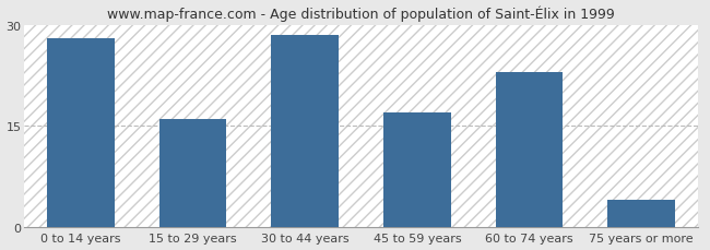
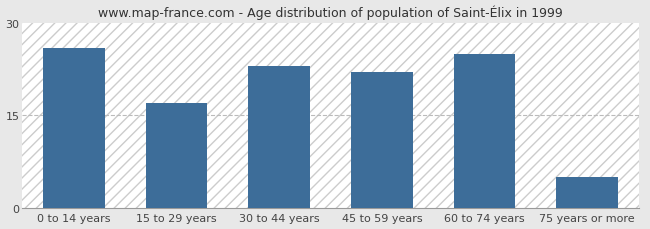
0 to 14 years: 28.0 -> 26.0
15 to 29 years: 16.0 -> 17.0
30 to 44 years: 28.5 -> 23.0
45 to 59 years: 17.0 -> 22.0
60 to 74 years: 23.0 -> 25.0
75 years or more: 4.0 -> 5.0
